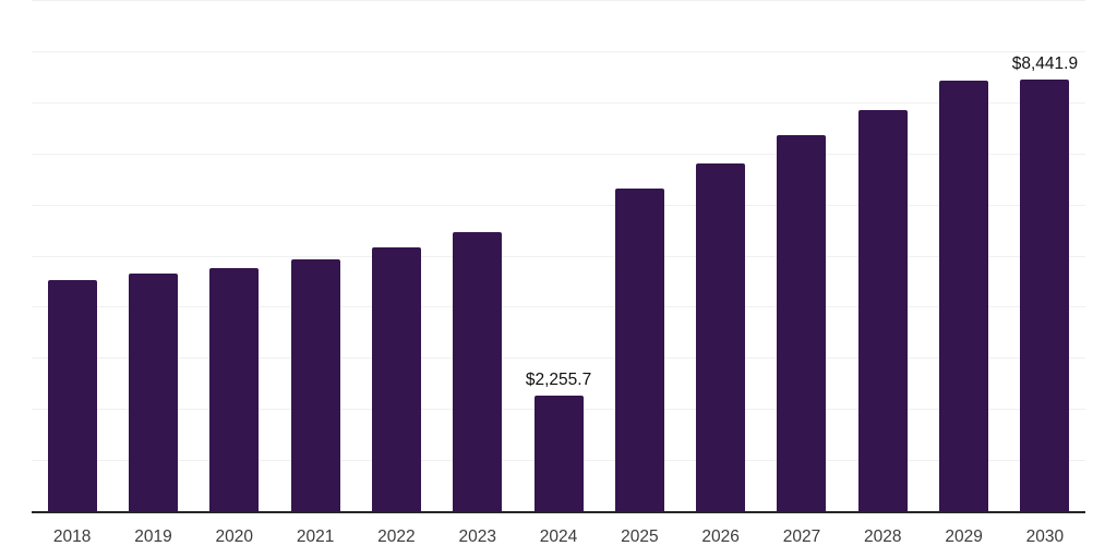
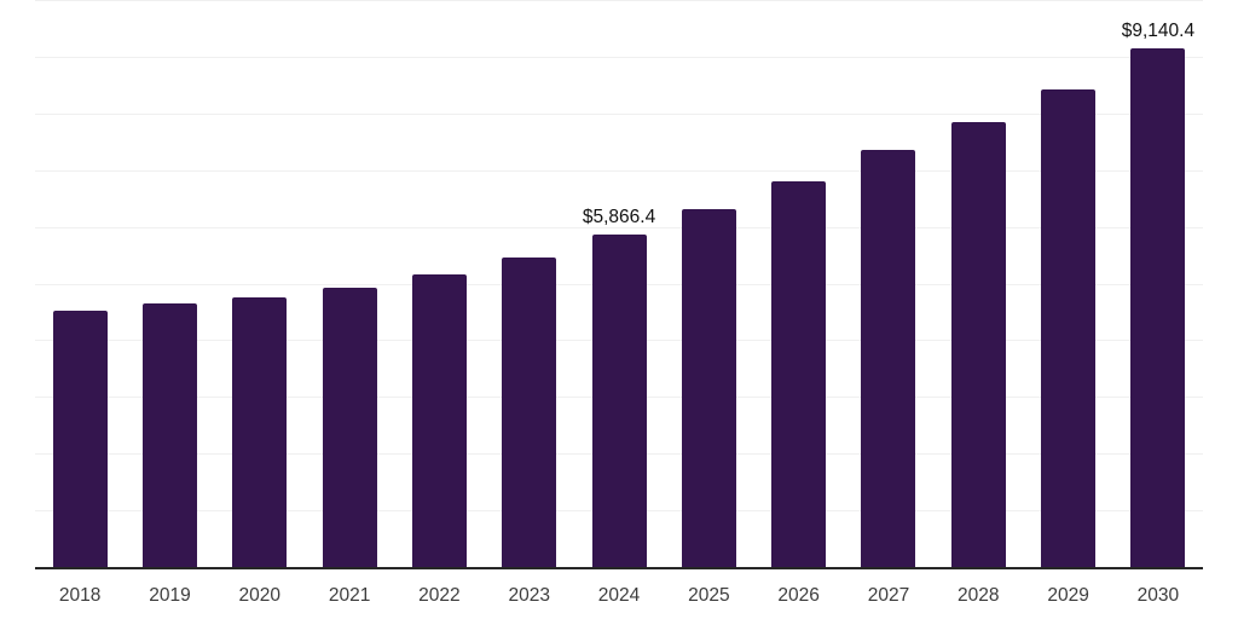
2024: $2,255.7 -> $5,866.4
2030: $8,441.9 -> $9,140.4
